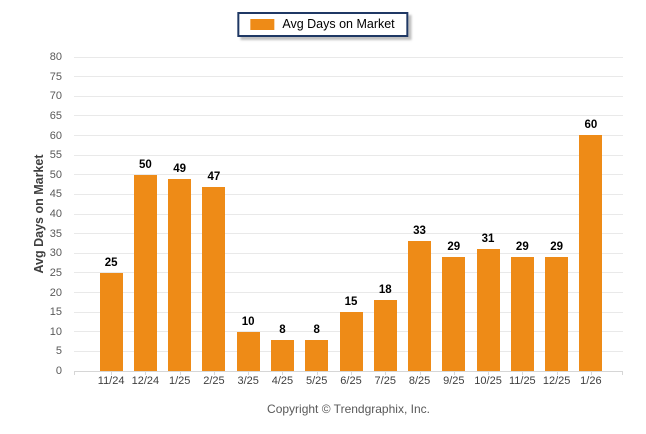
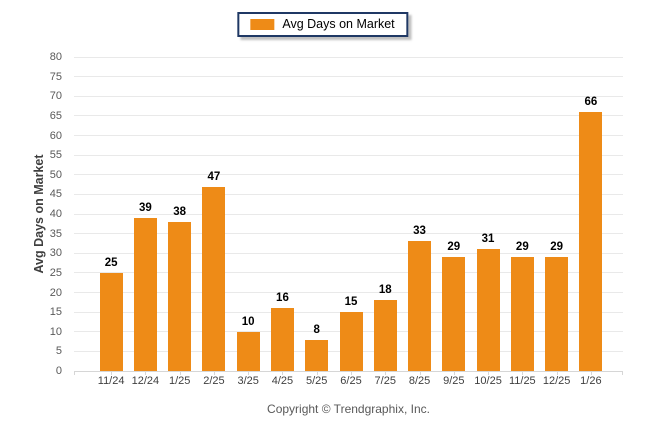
12/24: 50 -> 39
1/25: 49 -> 38
4/25: 8 -> 16
1/26: 60 -> 66
